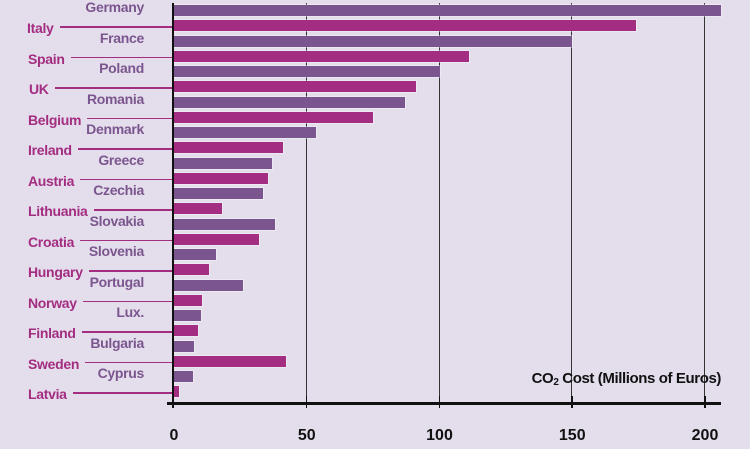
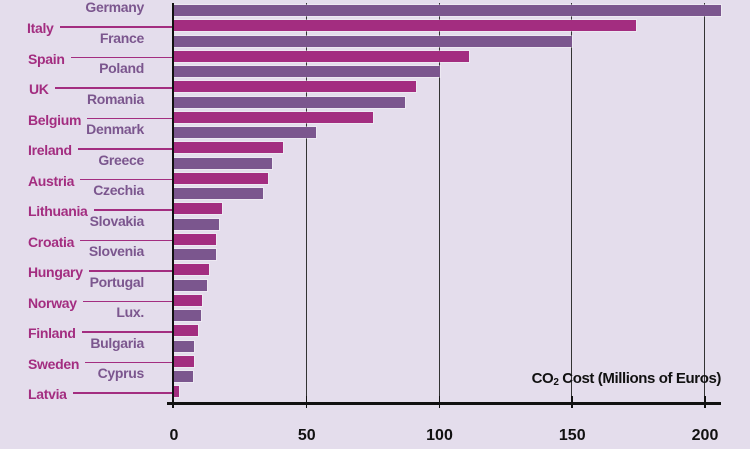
Slovakia: 38 -> 17
Croatia: 32 -> 16
Portugal: 26 -> 12
Sweden: 42 -> 8
